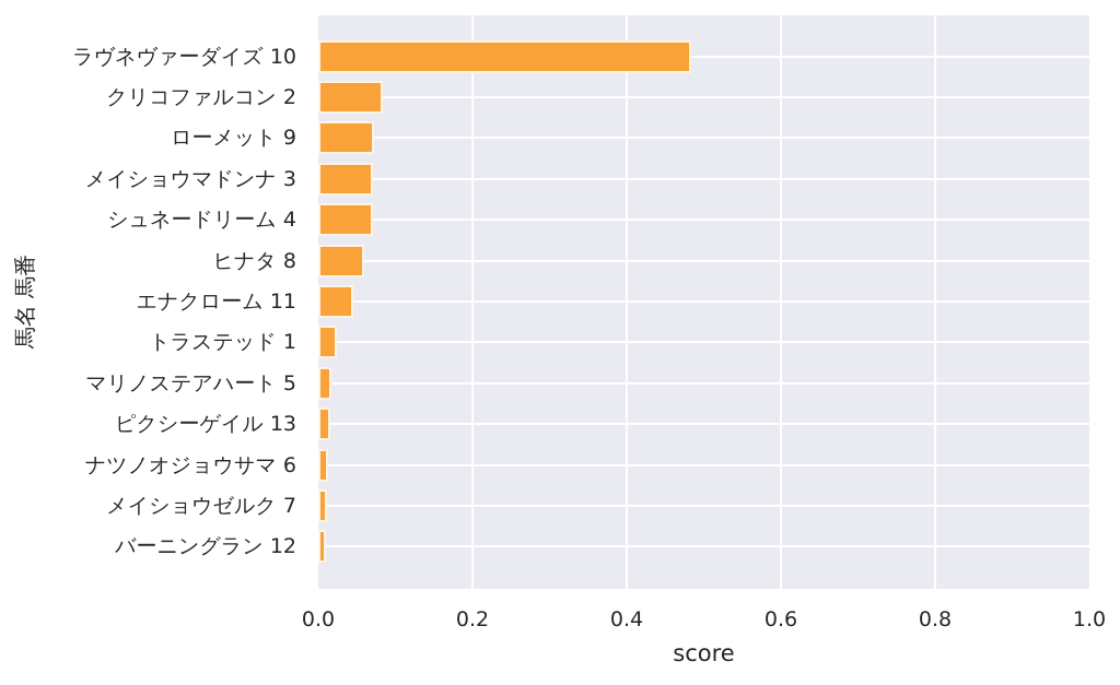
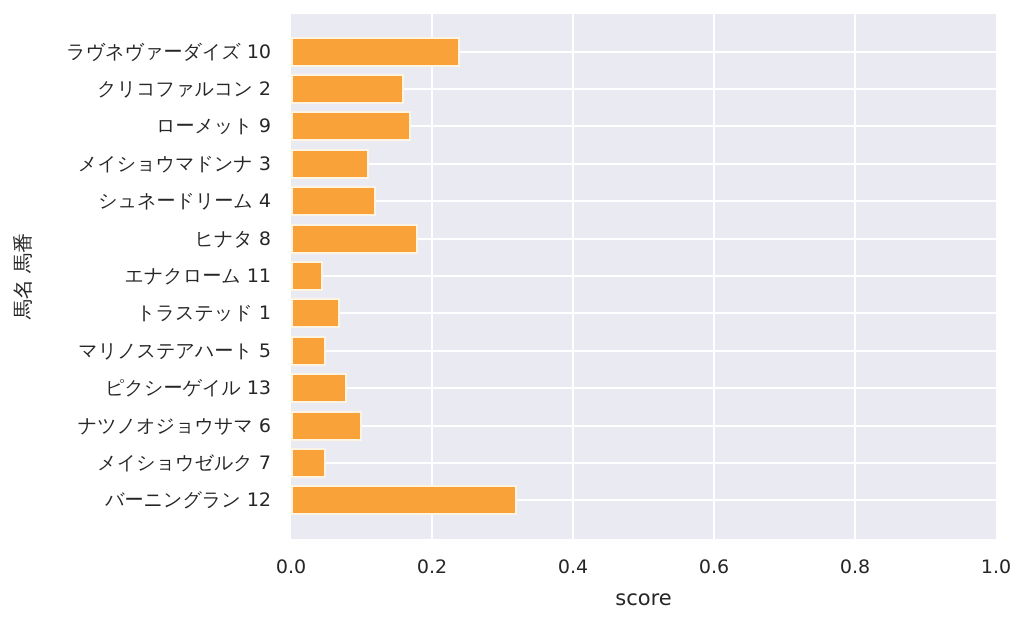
ラヴネヴァーダイズ 10: 0.48 -> 0.24
クリコファルコン 2: 0.08 -> 0.16
ローメット 9: 0.07 -> 0.17
メイショウマドンナ 3: 0.07 -> 0.11
シュネードリーム 4: 0.07 -> 0.12
ヒナタ 8: 0.06 -> 0.18
トラステッド 1: 0.02 -> 0.07
マリノステアハート 5: 0.02 -> 0.05
ピクシーゲイル 13: 0.01 -> 0.08
ナツノオジョウサマ 6: 0.01 -> 0.10
メイショウゼルク 7: 0.01 -> 0.05
バーニングラン 12: 0.01 -> 0.32
